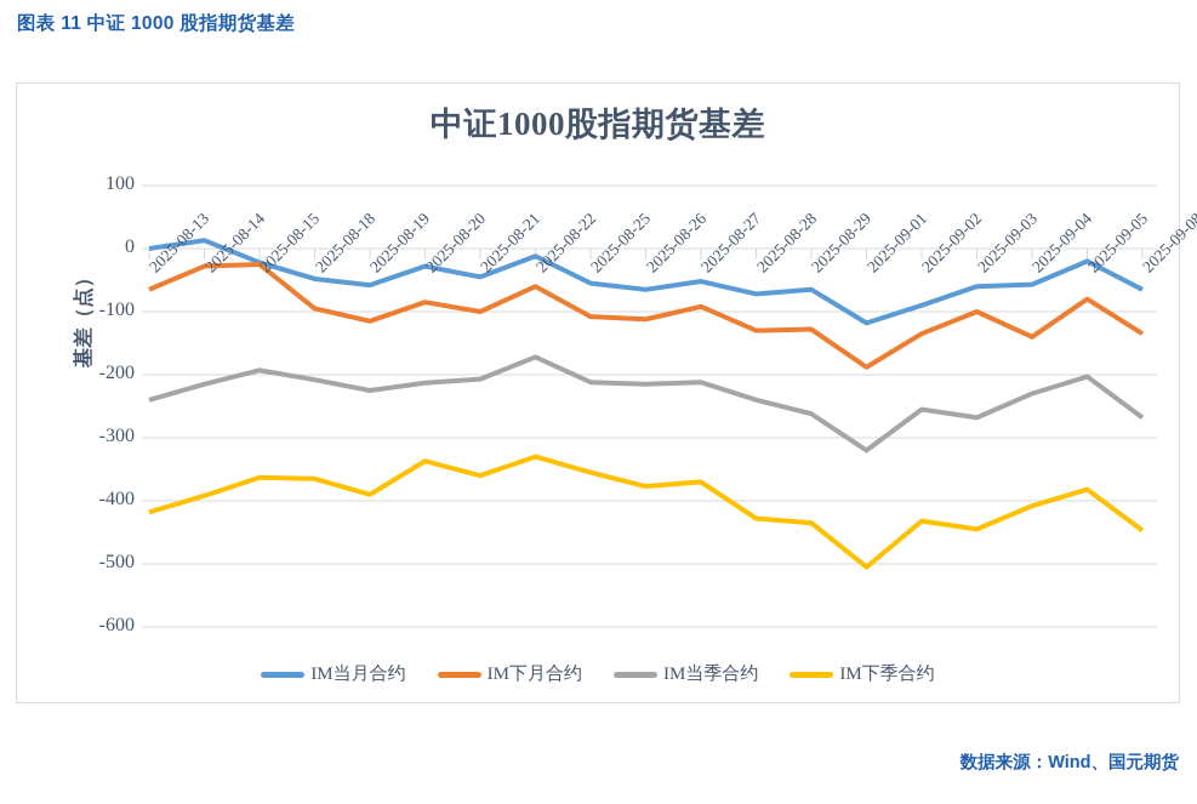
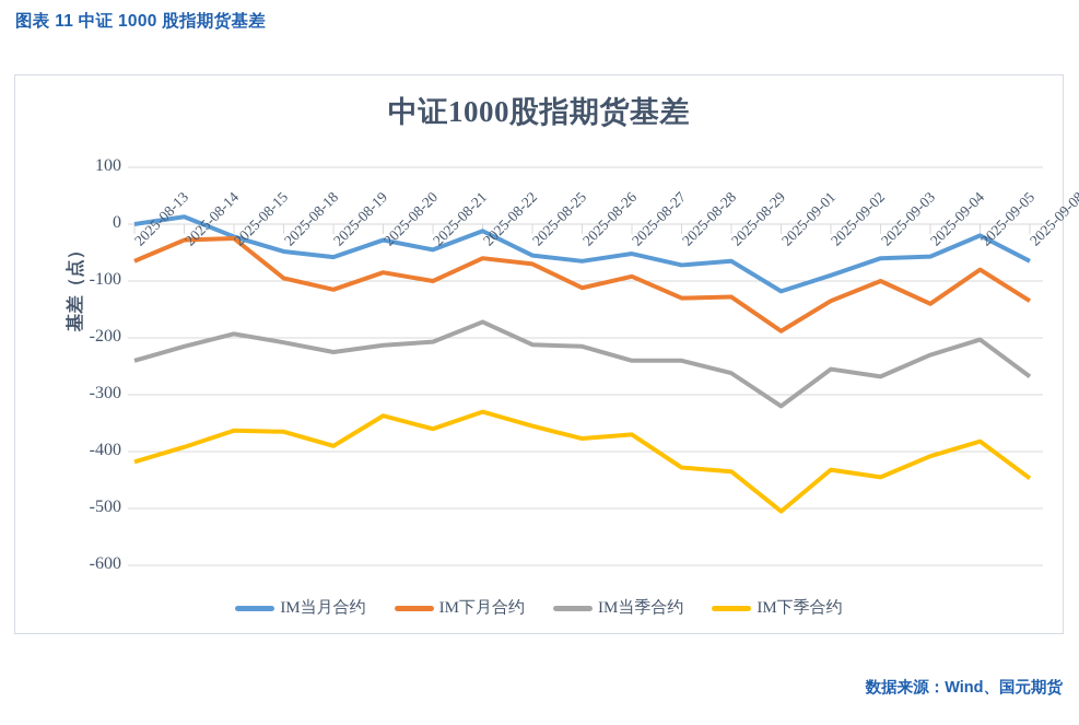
IM下月合约/2025-08-25: -110 -> -70
IM当季合约/2025-08-27: -210 -> -240
